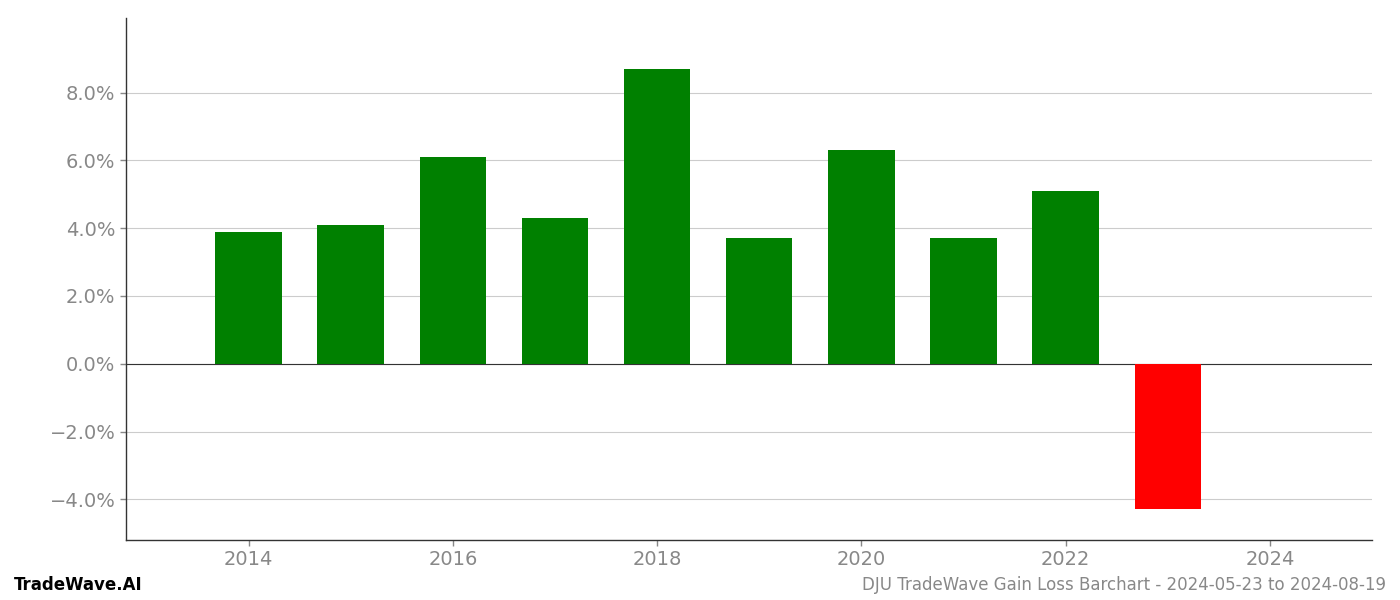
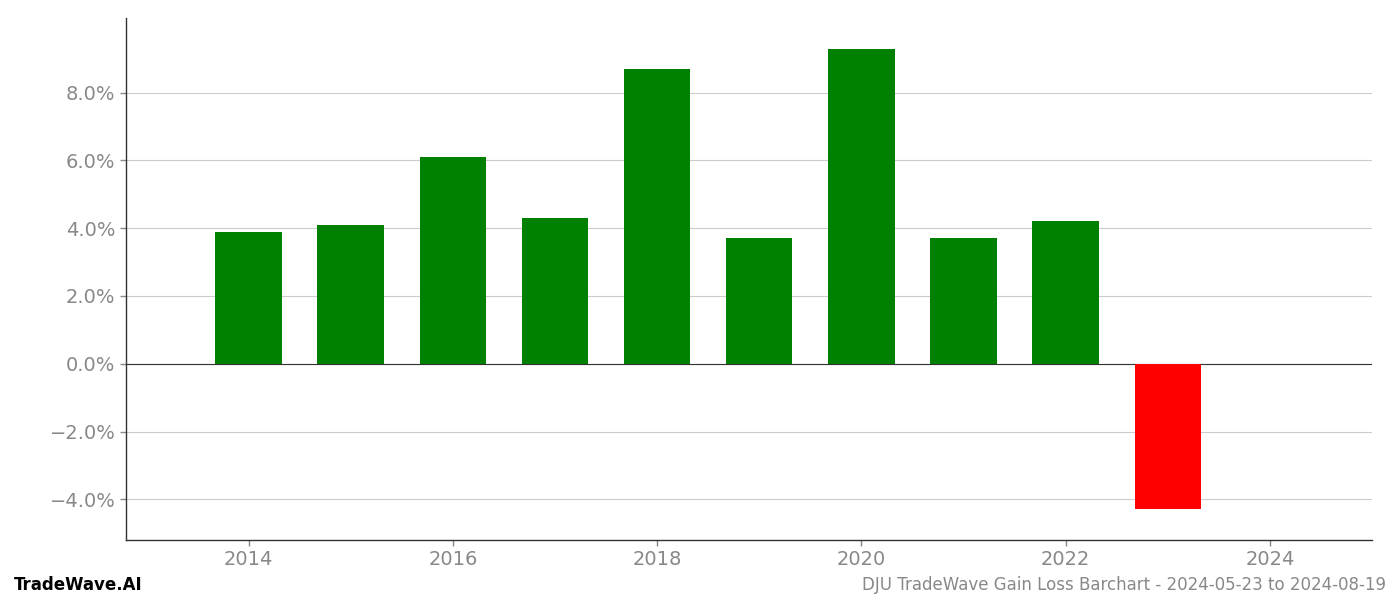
2020: 6.3% -> 9.3%
2022: 5.1% -> 4.2%
